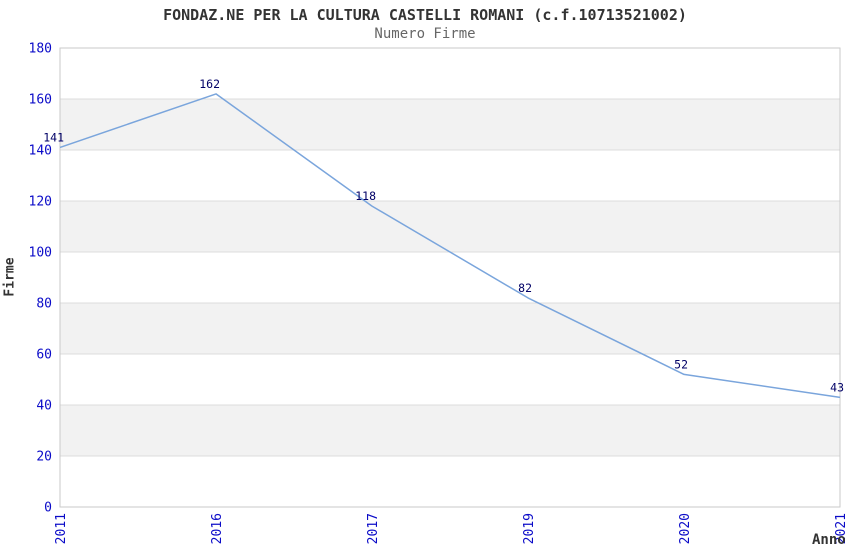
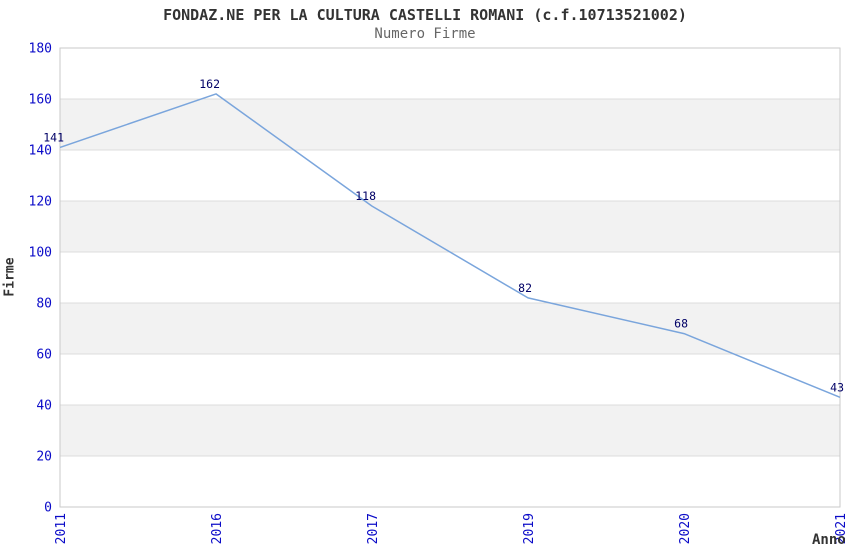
2020: 52 -> 68
